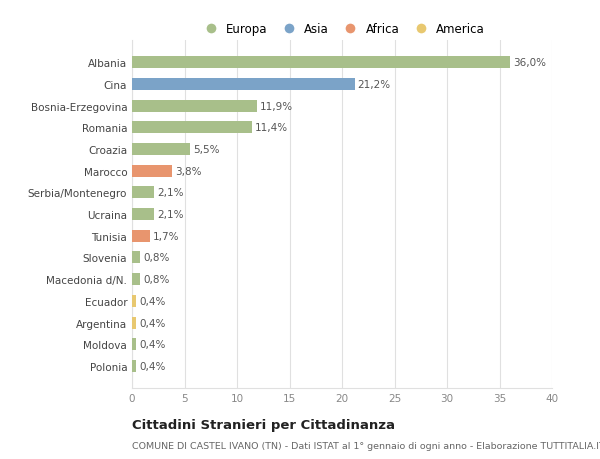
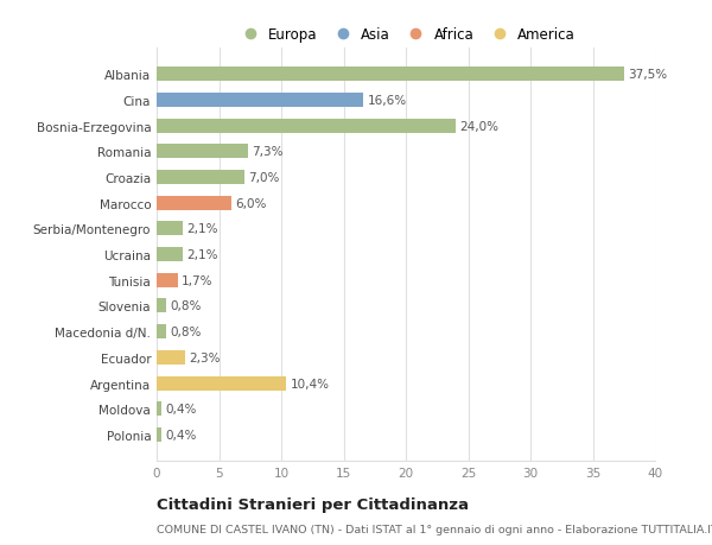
Albania: 36,0% -> 37,5%
Cina: 21,2% -> 16,6%
Bosnia-Erzegovina: 11,9% -> 24,0%
Romania: 11,4% -> 7,3%
Croazia: 5,5% -> 7,0%
Marocco: 3,8% -> 6,0%
Ecuador: 0,4% -> 2,3%
Argentina: 0,4% -> 10,4%
